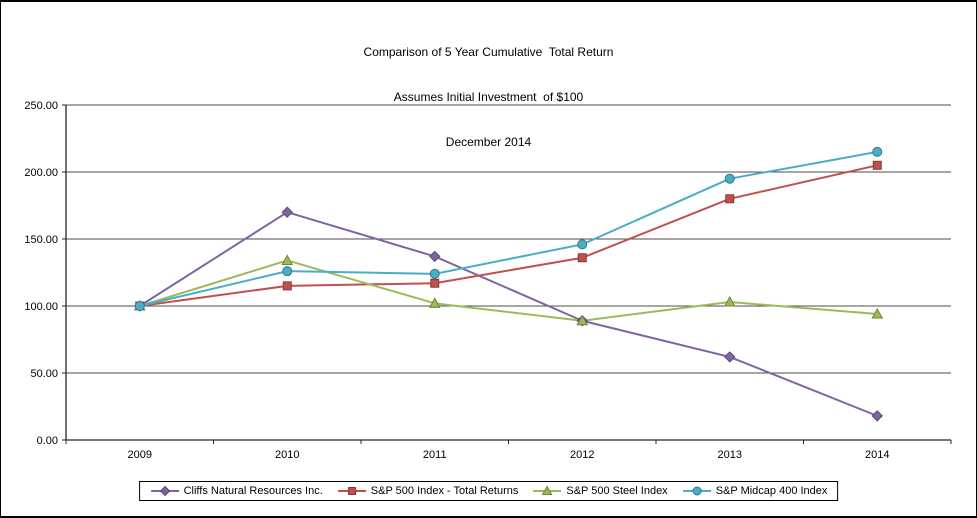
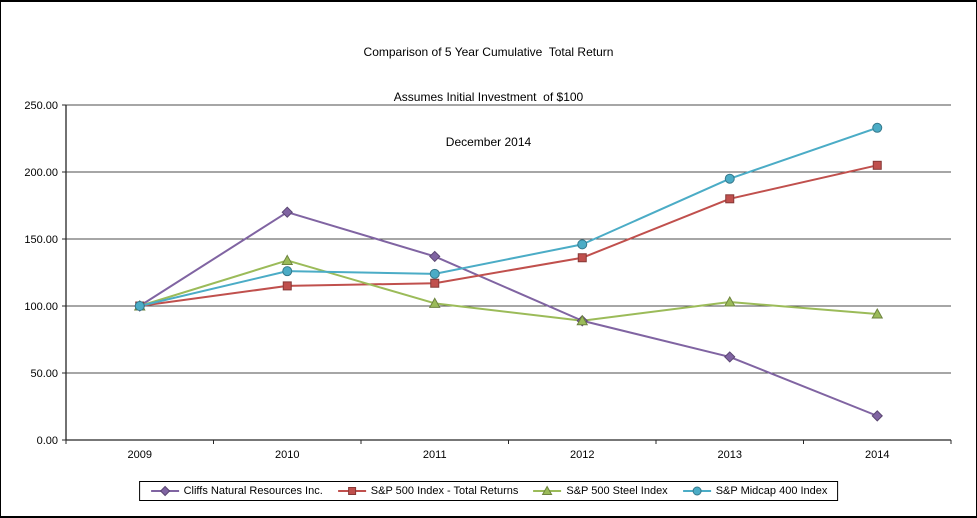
S&P Midcap 400 Index/2014: 215 -> 233
